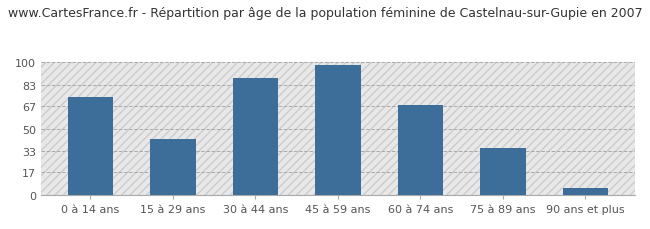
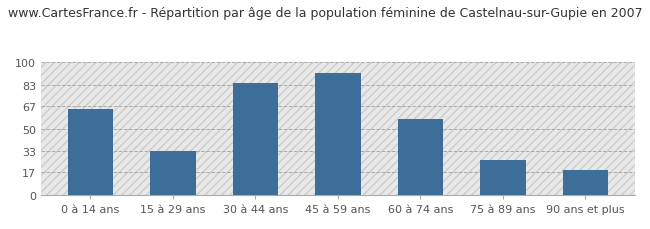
0 à 14 ans: 74 -> 65
15 à 29 ans: 42 -> 33
30 à 44 ans: 88 -> 84
45 à 59 ans: 98 -> 92
60 à 74 ans: 68 -> 57
75 à 89 ans: 35 -> 26
90 ans et plus: 5 -> 19
